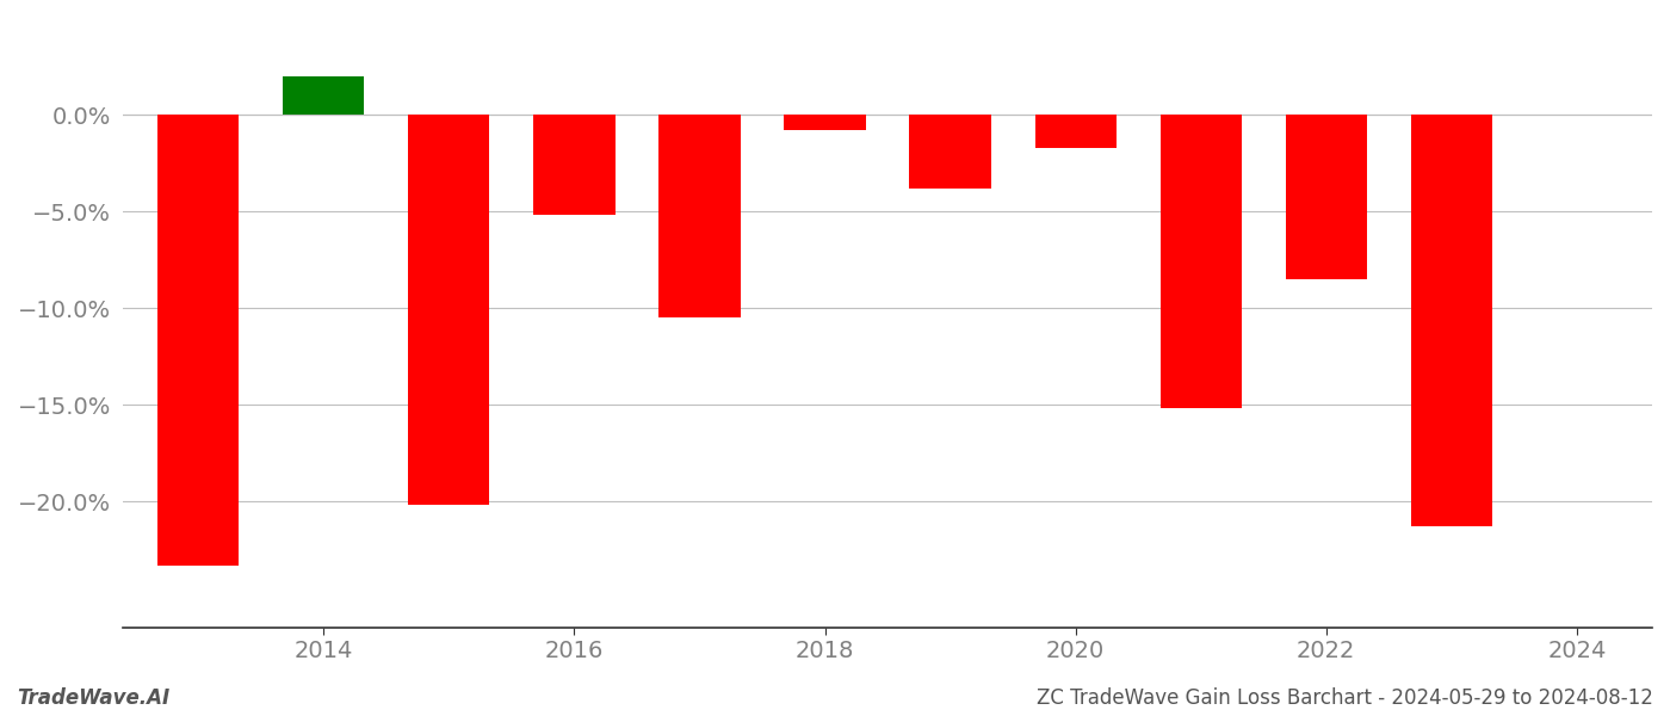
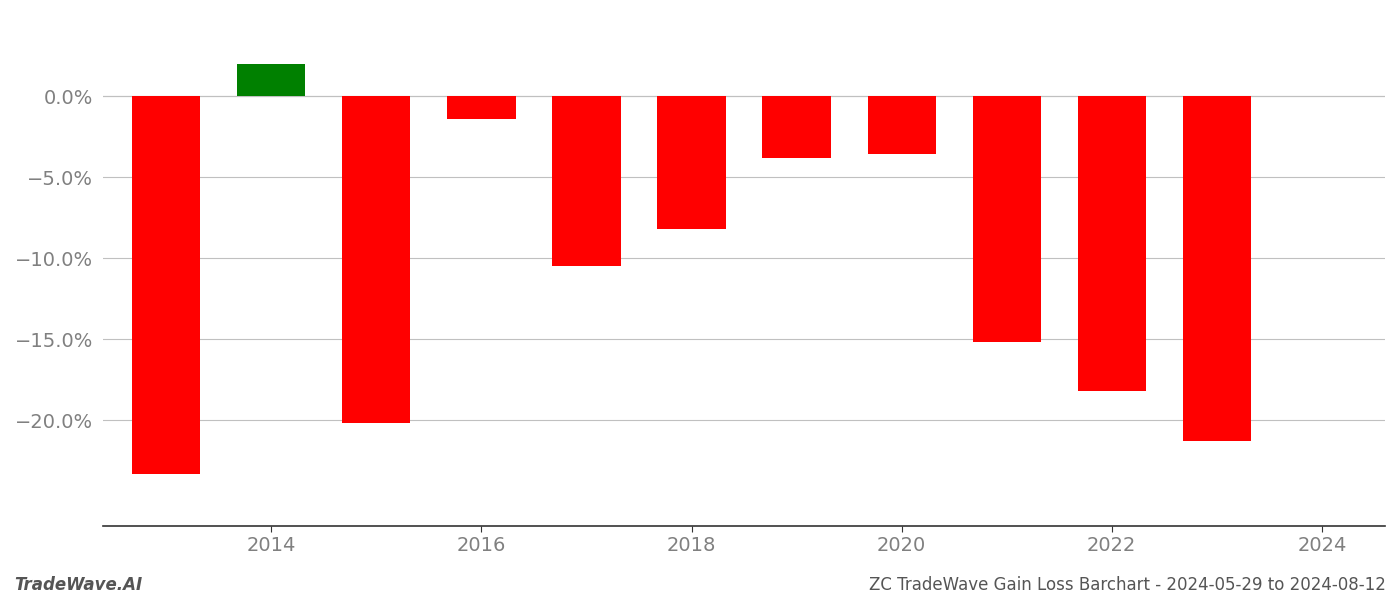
2016: -5.2% -> -1.4%
2018: -0.8% -> -8.2%
2020: -1.7% -> -3.6%
2022: -8.5% -> -18.2%
